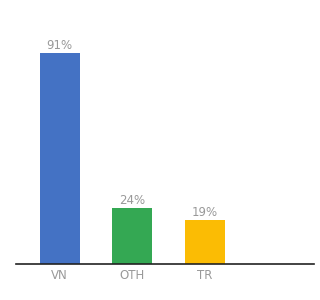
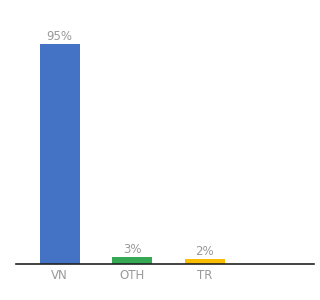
VN: 91% -> 95%
OTH: 24% -> 3%
TR: 19% -> 2%
